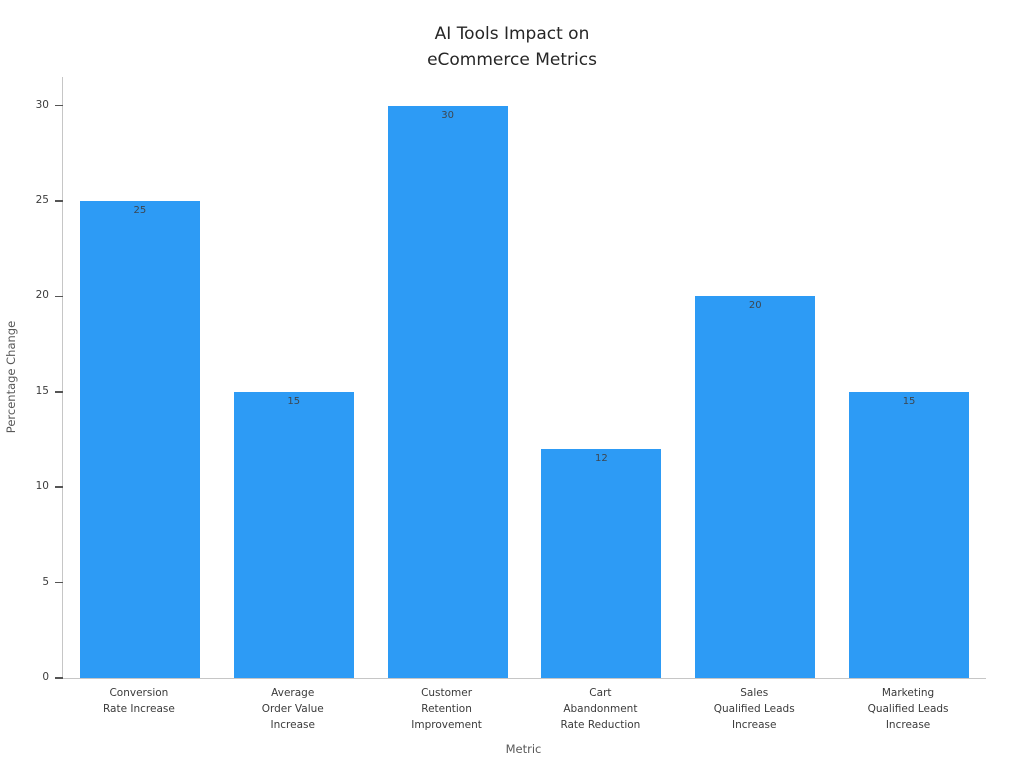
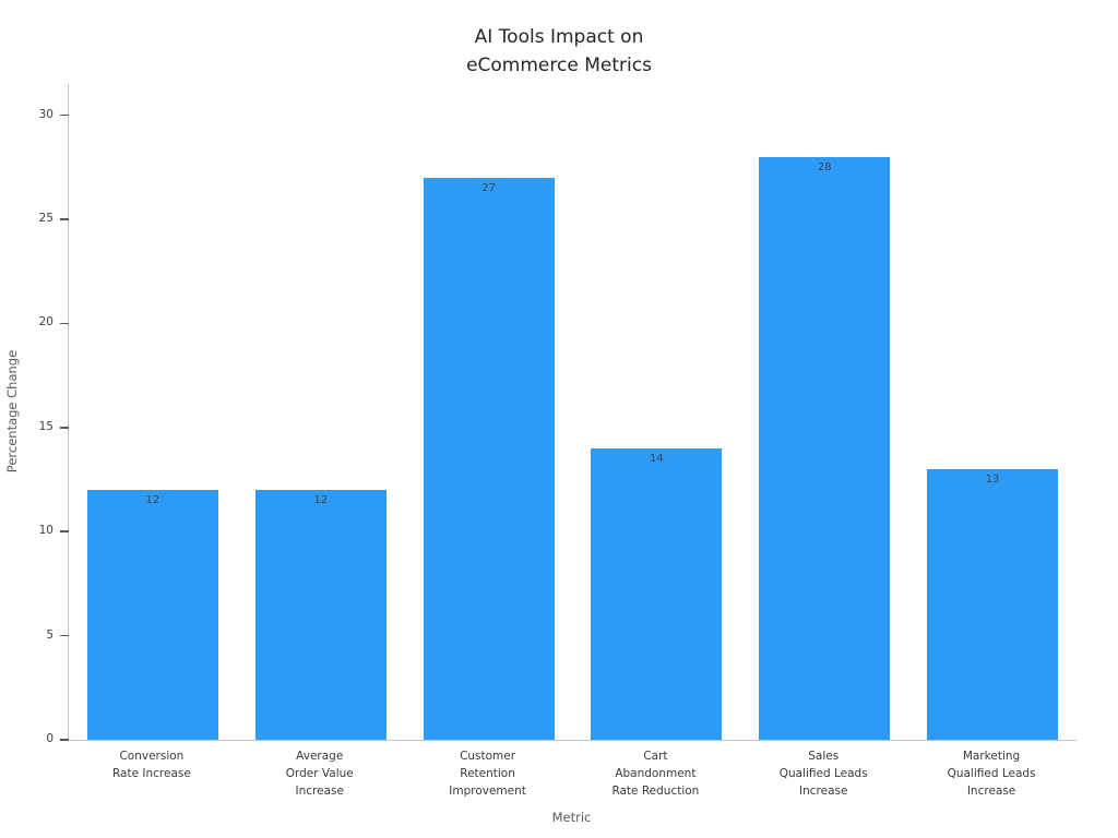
Conversion Rate Increase: 25 -> 12
Average Order Value Increase: 15 -> 12
Customer Retention Improvement: 30 -> 27
Cart Abandonment Rate Reduction: 12 -> 14
Sales Qualified Leads Increase: 20 -> 28
Marketing Qualified Leads Increase: 15 -> 13
